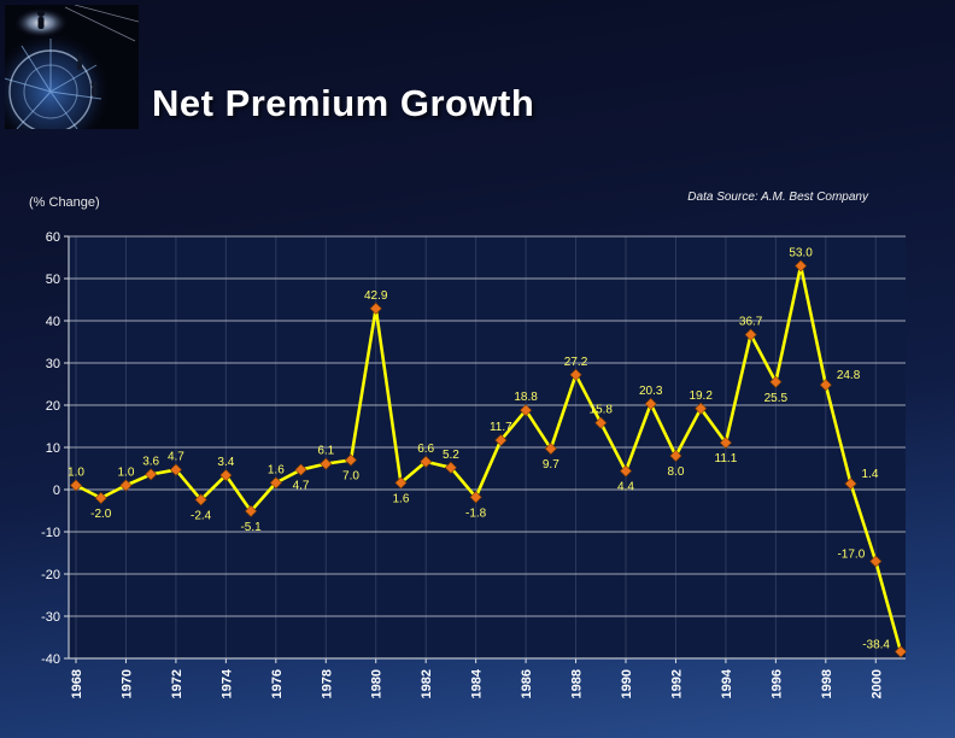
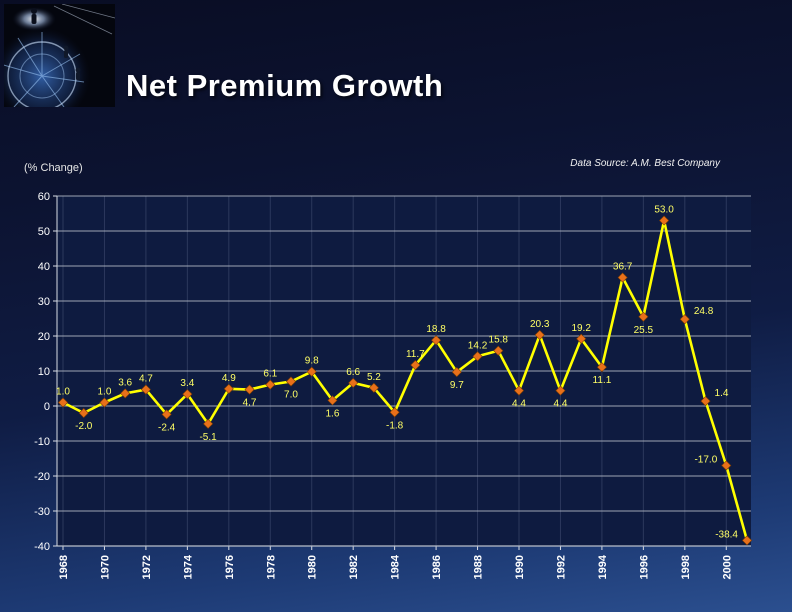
1976: 1.6 -> 4.9
1980: 42.9 -> 9.8
1988: 27.2 -> 14.2
1992: 8.0 -> 4.4
